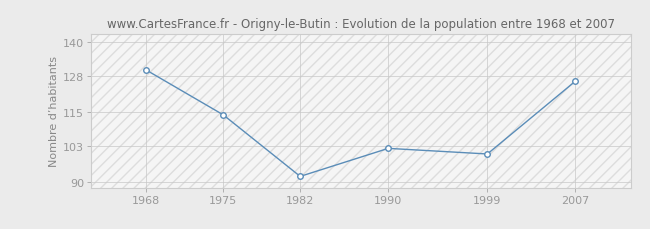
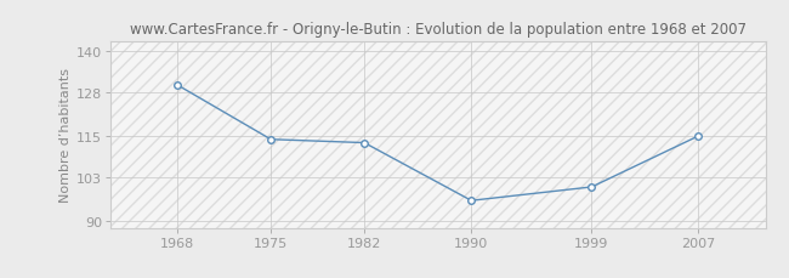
1982: 92 -> 113
1990: 102 -> 96
2007: 126 -> 115
